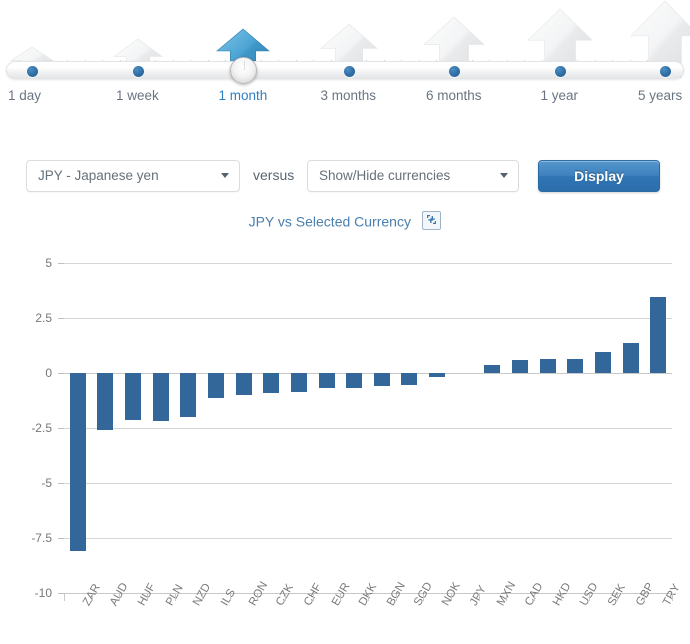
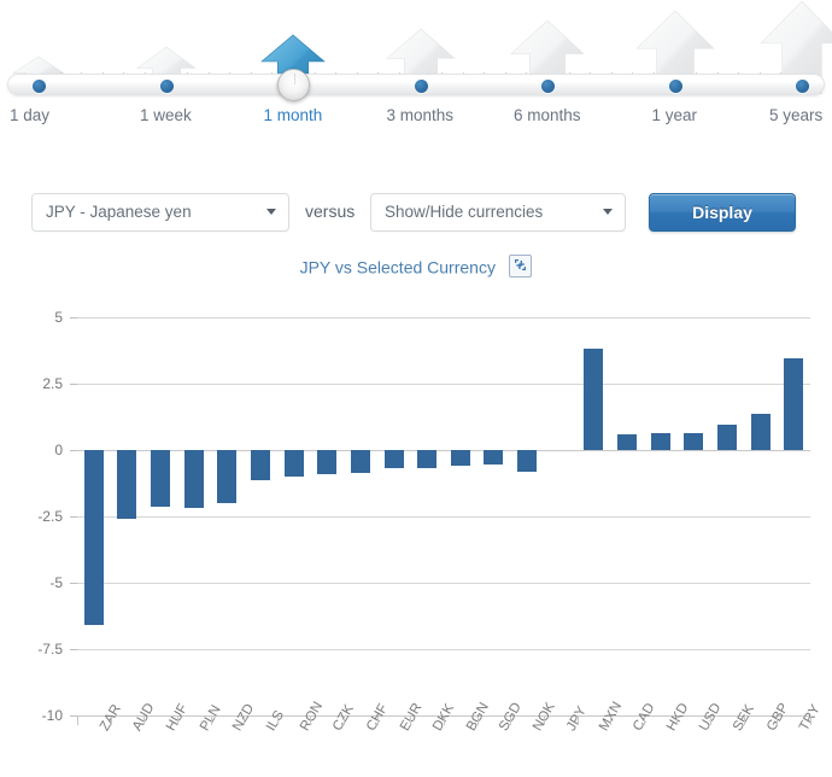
ZAR: -8.1 -> -6.6
NOK: -0.2 -> -0.8
MXN: 0.3 -> 3.8
